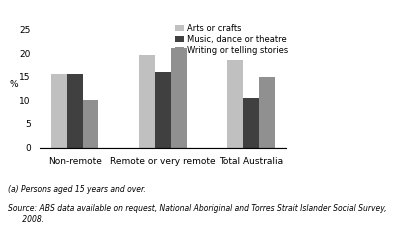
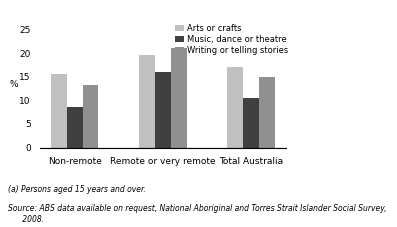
Music, dance or theatre/Non-remote: 15.5 -> 8.5
Writing or telling stories/Non-remote: 10.0 -> 13.3
Arts or crafts/Total Australia: 18.5 -> 17.0
